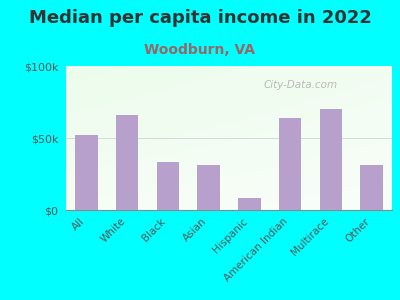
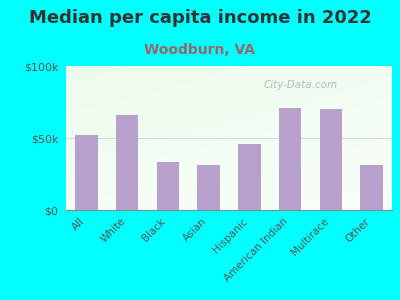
Hispanic: $8k -> $46k
American Indian: $64k -> $71k
